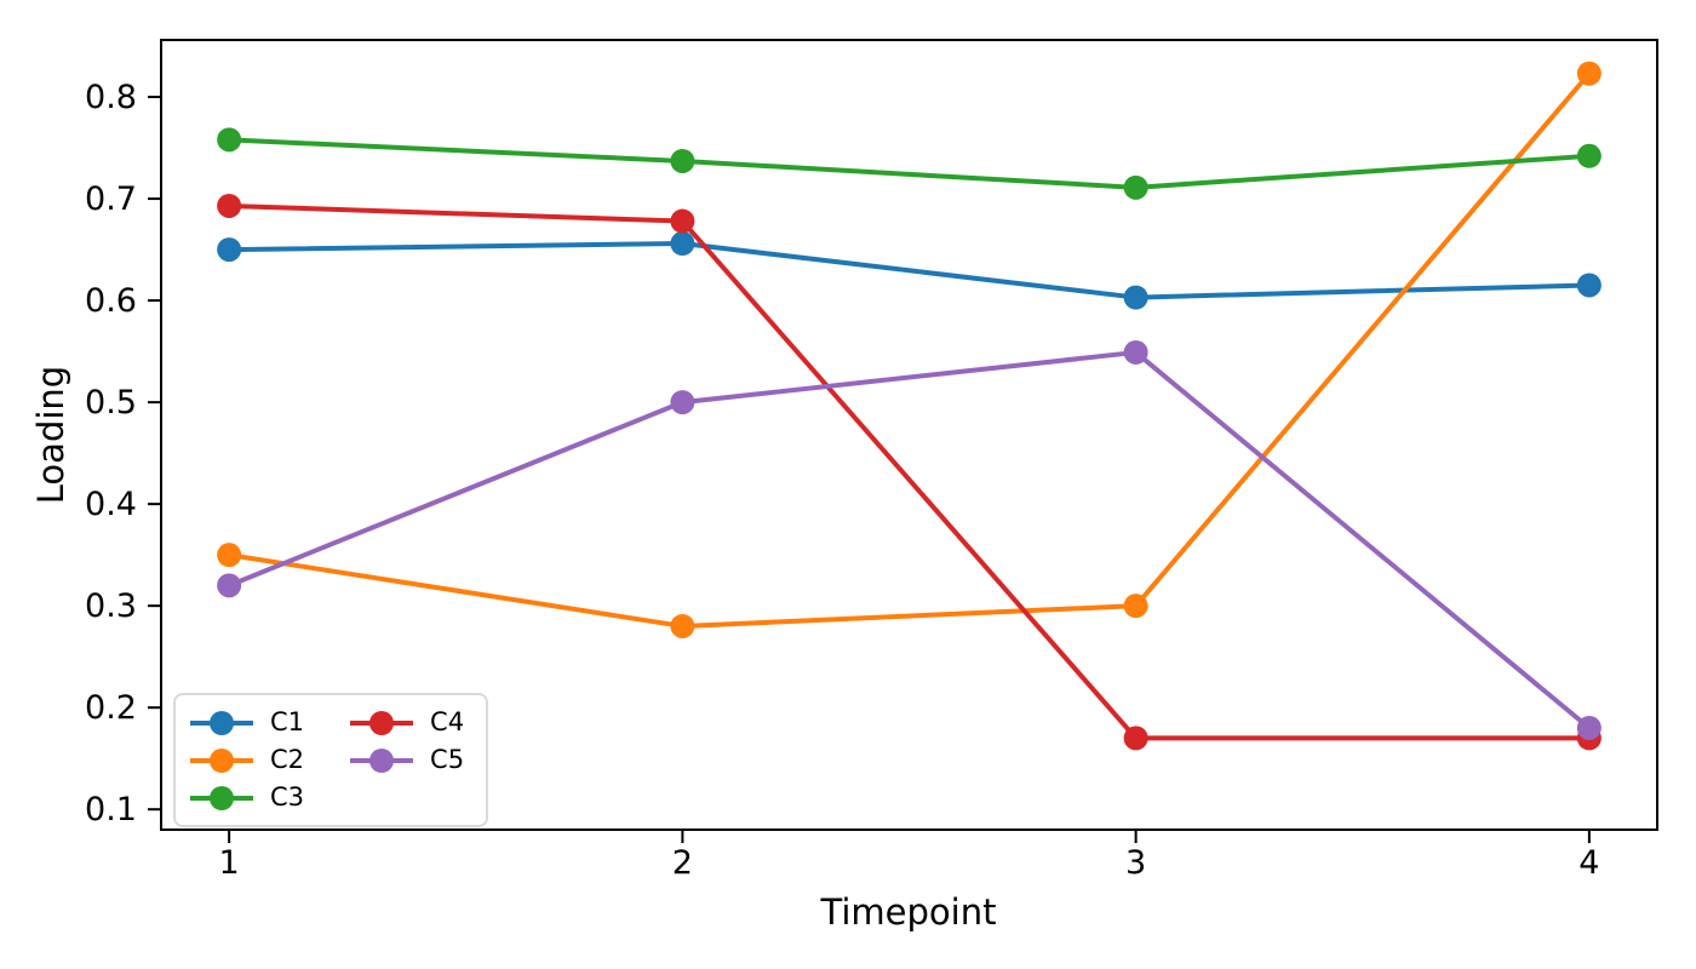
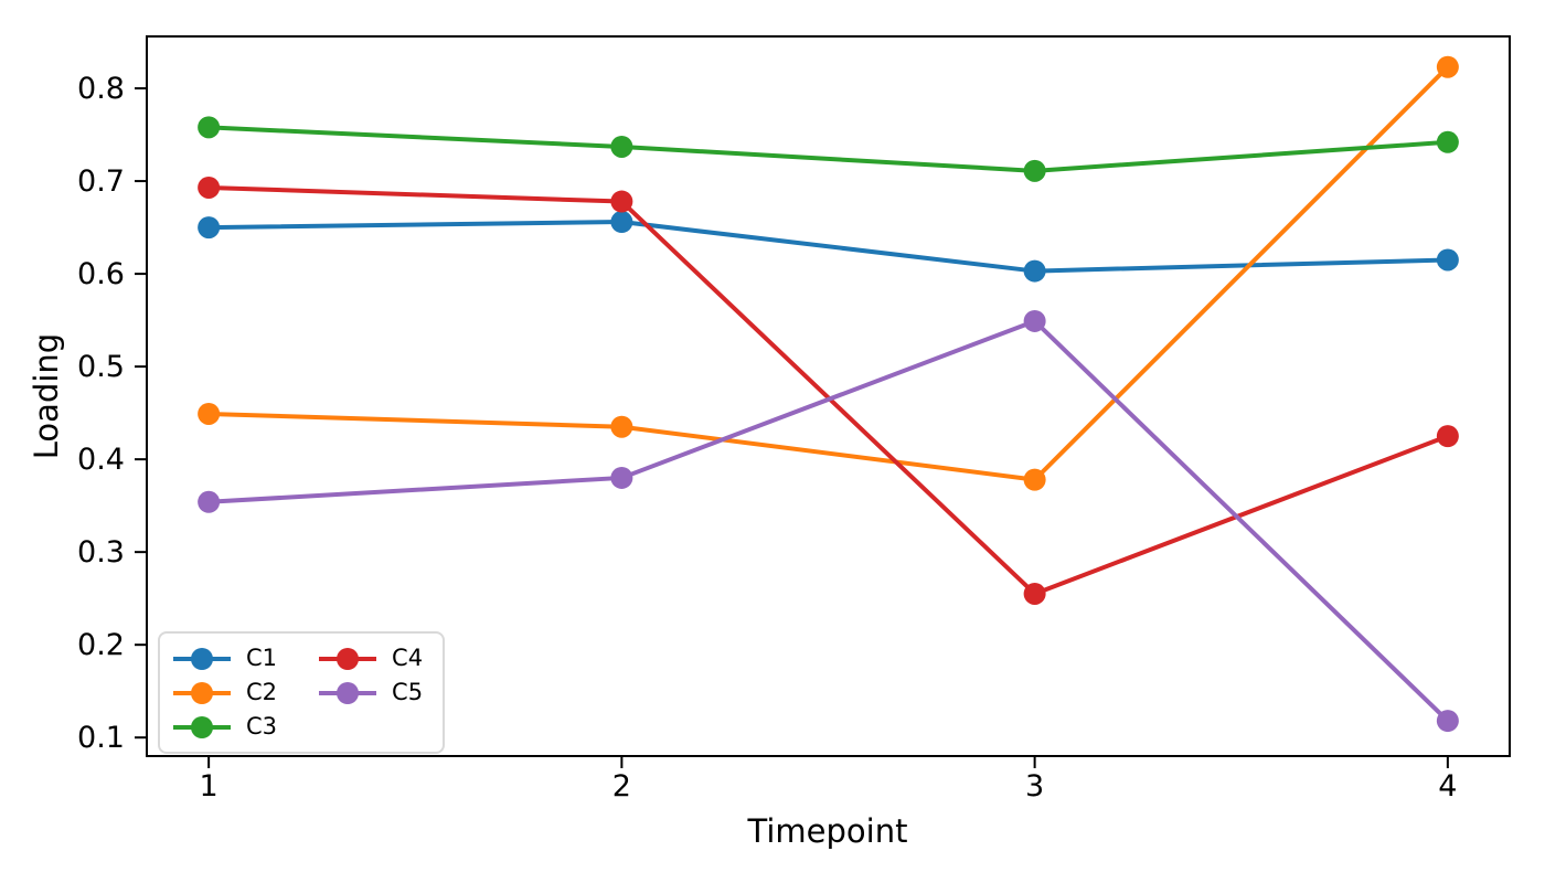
C2/1: 0.35 -> 0.45
C5/1: 0.32 -> 0.35
C2/2: 0.28 -> 0.43
C5/2: 0.50 -> 0.38
C2/3: 0.30 -> 0.38
C4/3: 0.17 -> 0.26
C4/4: 0.17 -> 0.42
C5/4: 0.18 -> 0.12
